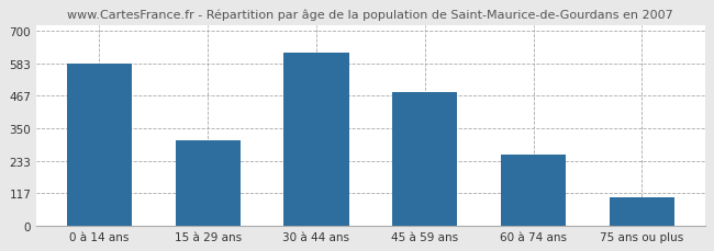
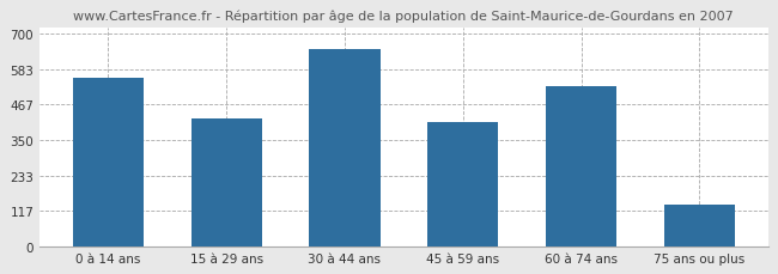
0 à 14 ans: 583 -> 555
15 à 29 ans: 305 -> 420
30 à 44 ans: 622 -> 650
45 à 59 ans: 480 -> 410
60 à 74 ans: 255 -> 525
75 ans ou plus: 102 -> 135
